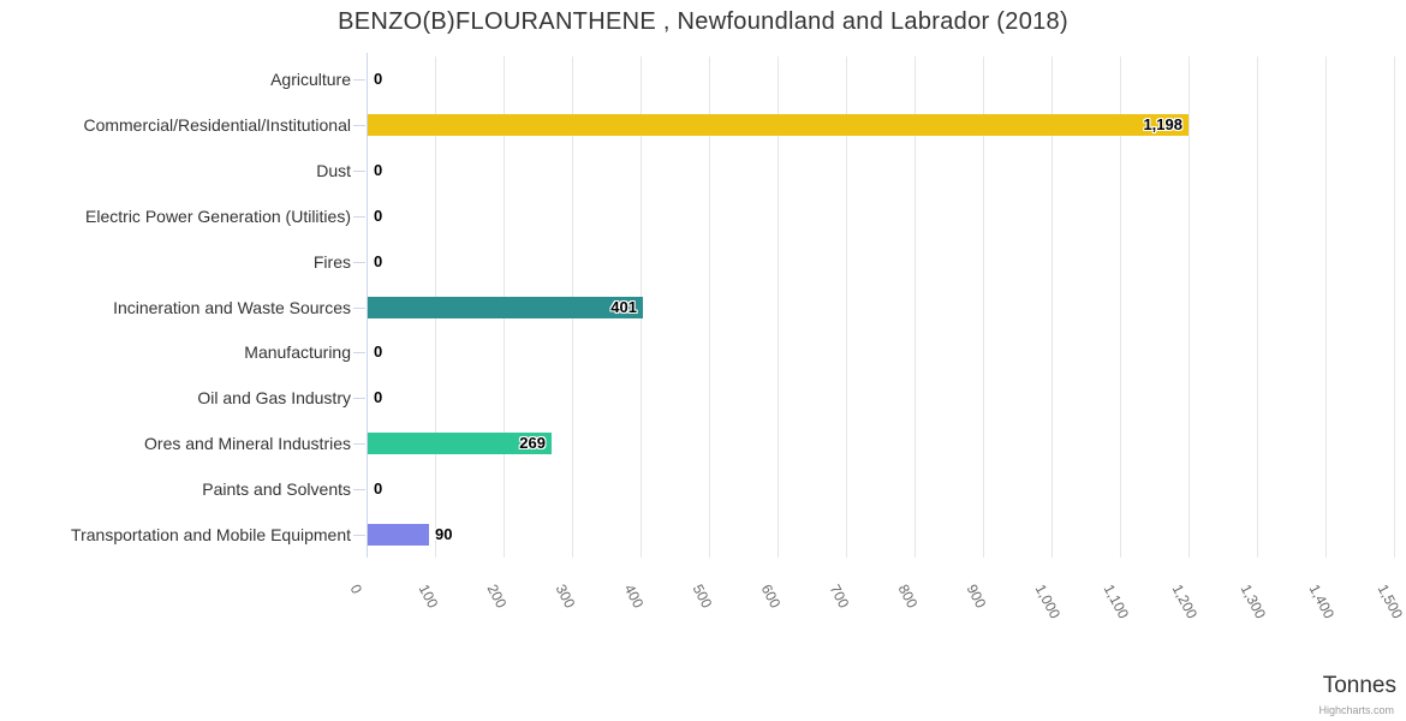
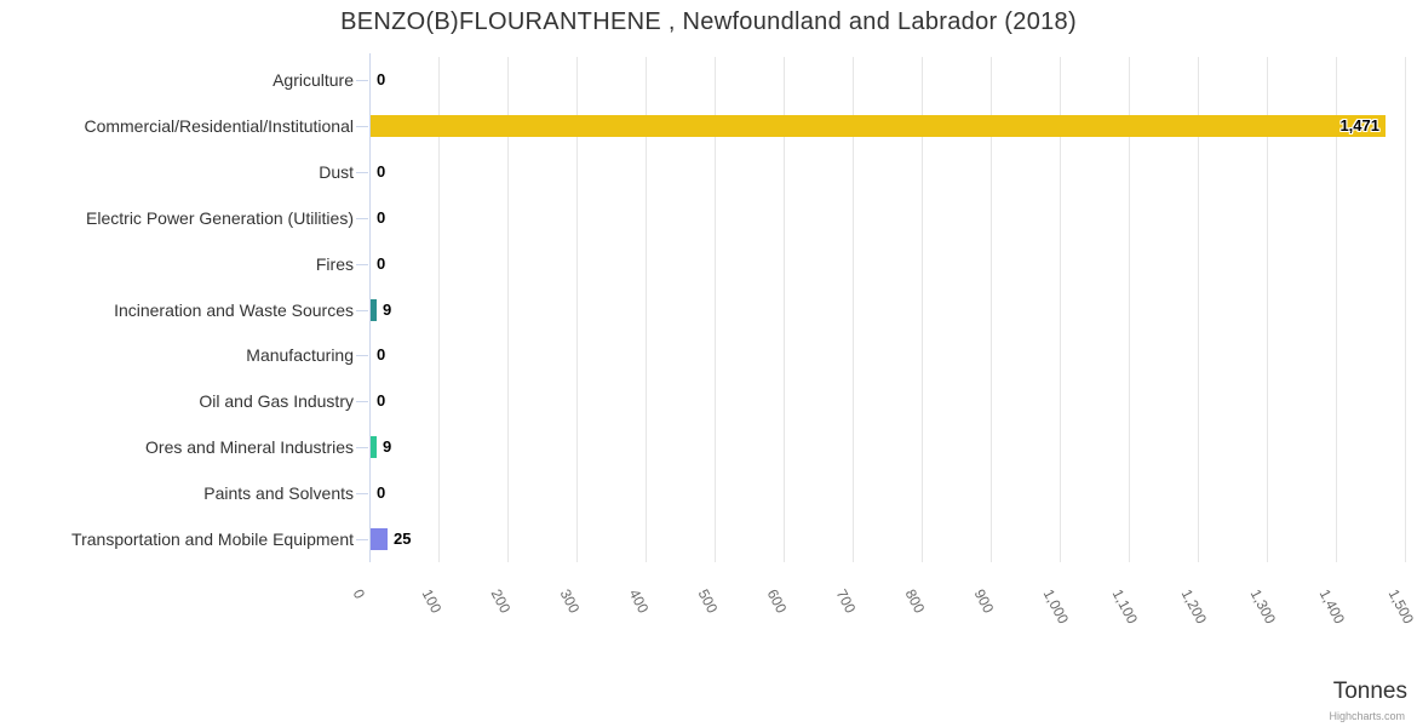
Commercial/Residential/Institutional: 1,198 -> 1,471
Incineration and Waste Sources: 401 -> 9
Ores and Mineral Industries: 269 -> 9
Transportation and Mobile Equipment: 90 -> 25
